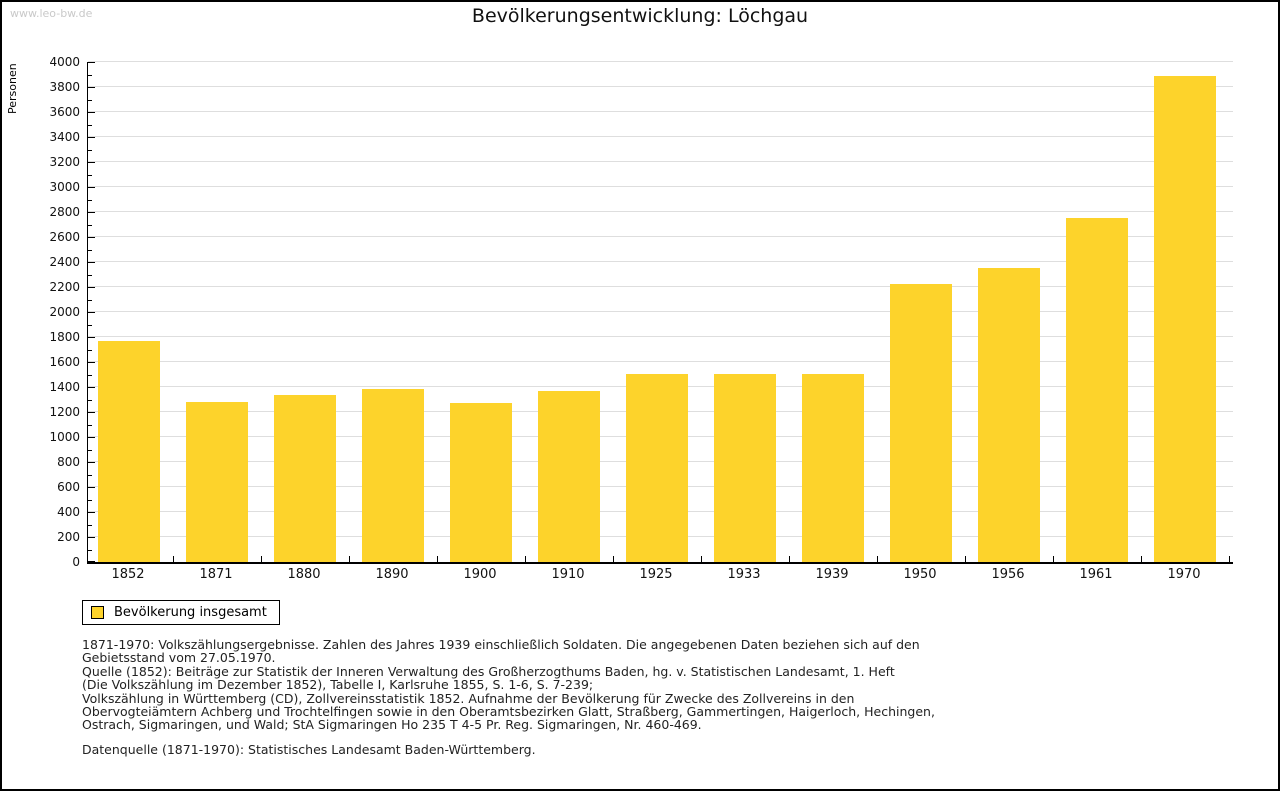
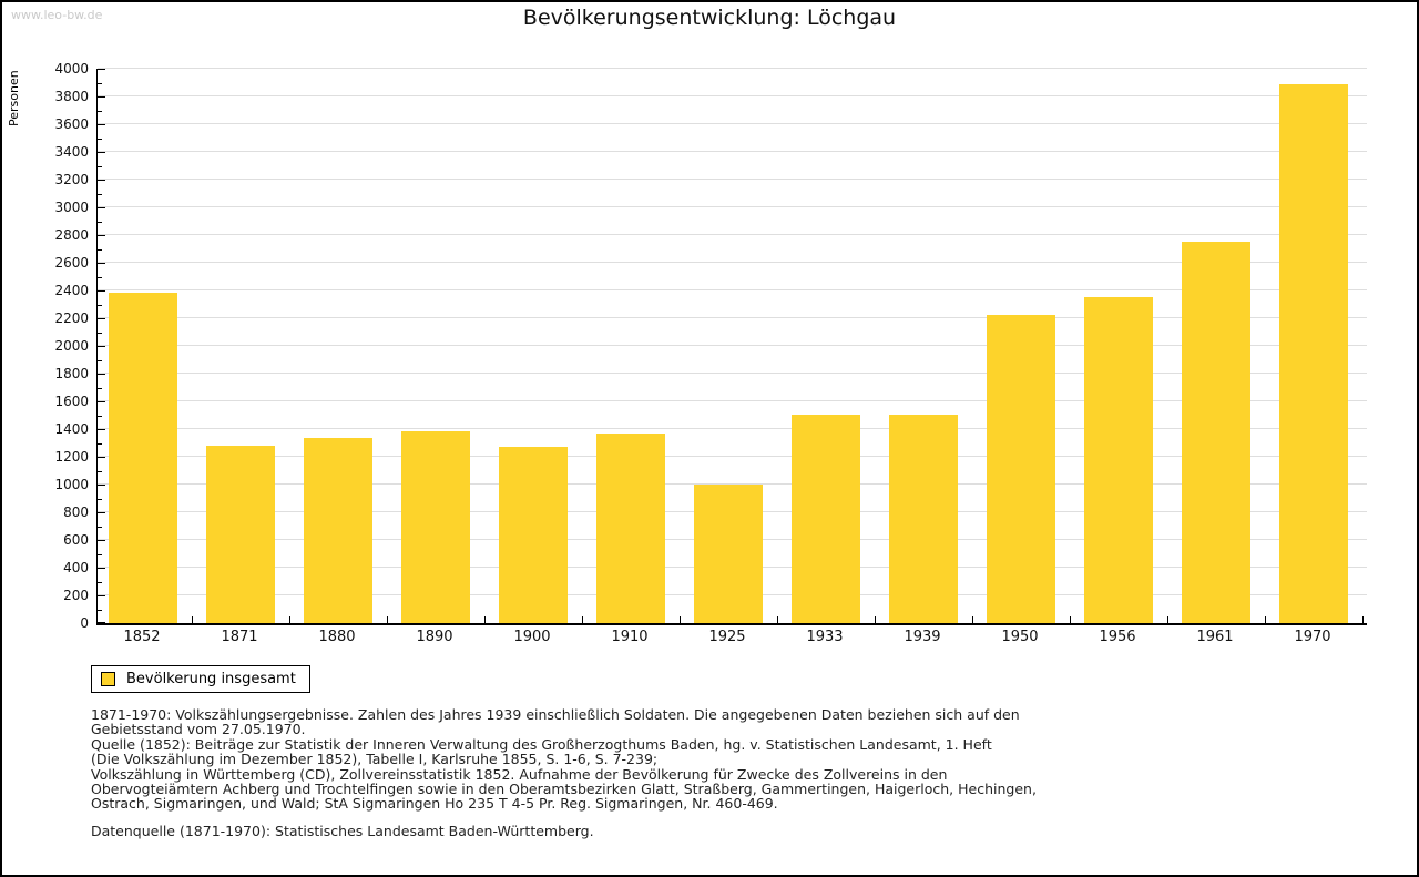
1852: 1760 -> 2380
1925: 1500 -> 1000
